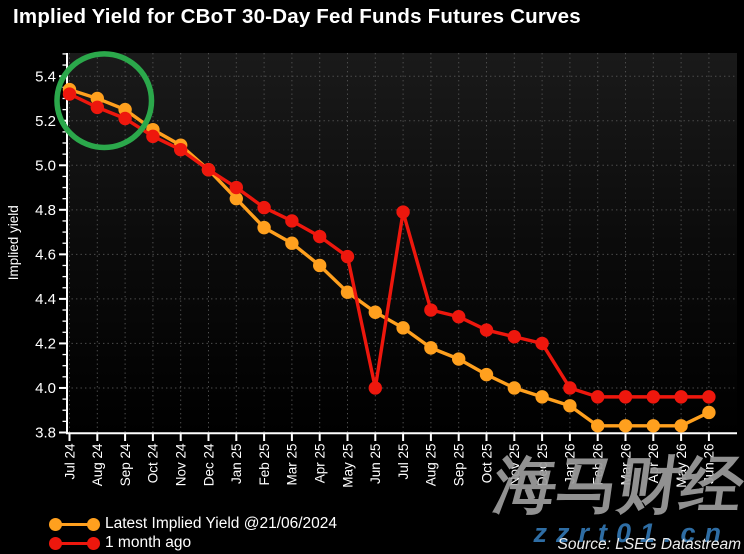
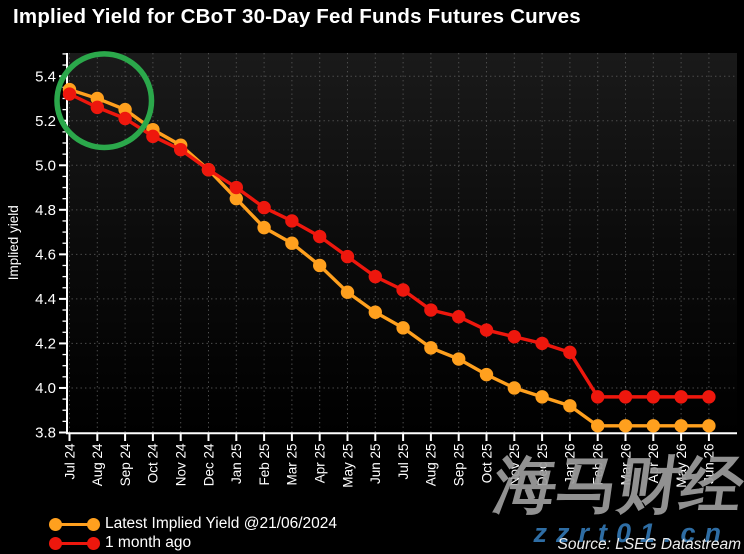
1 month ago/Jun 25: 4.00 -> 4.50
1 month ago/Jul 25: 4.79 -> 4.44
1 month ago/Jan 26: 4.00 -> 4.16
Latest Implied Yield @21/06/2024/Jun 26: 3.89 -> 3.83
